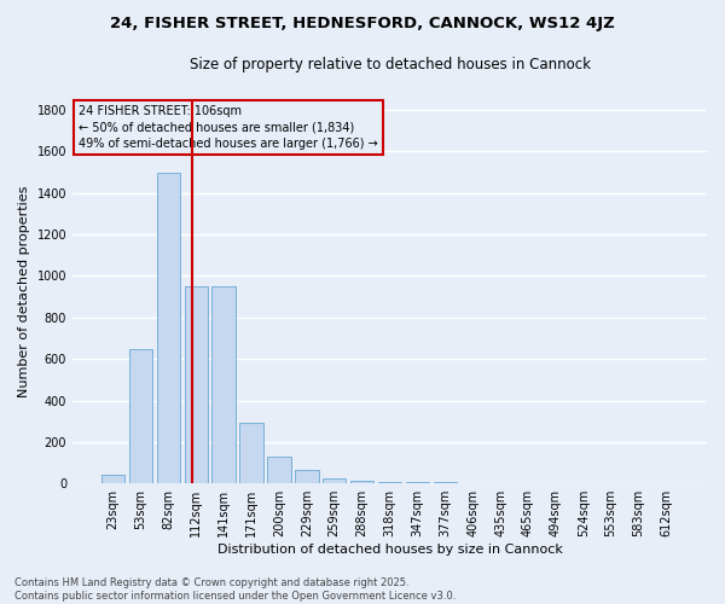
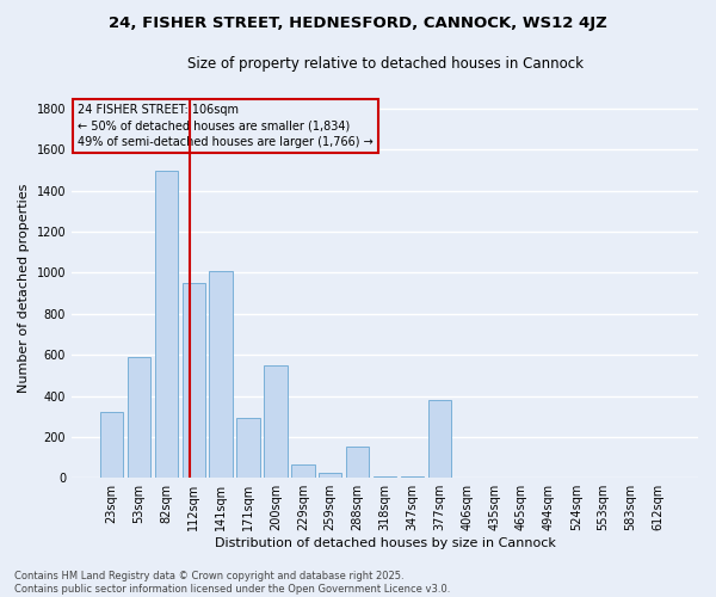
23sqm: 40 -> 320
53sqm: 650 -> 590
141sqm: 950 -> 1010
200sqm: 130 -> 550
288sqm: 10 -> 150
377sqm: 0 -> 380
